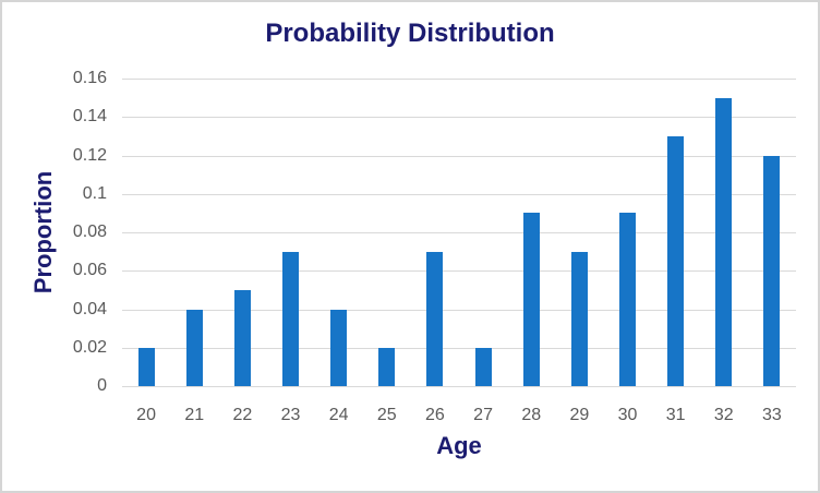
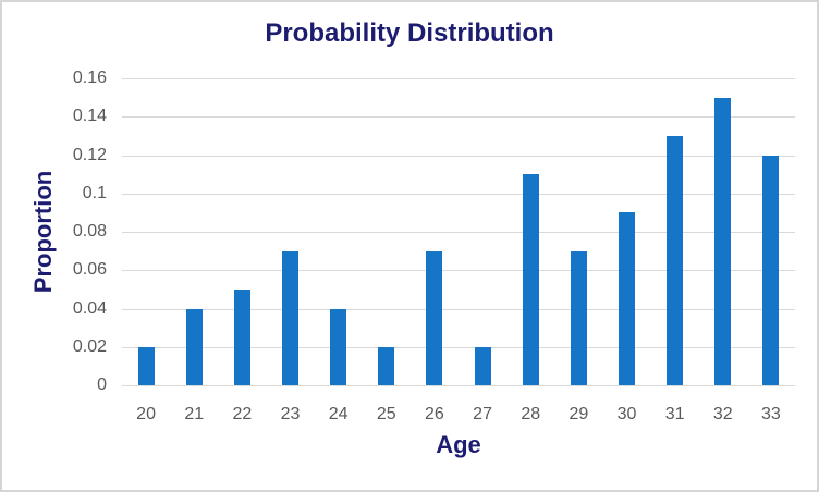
28: 0.09 -> 0.11
